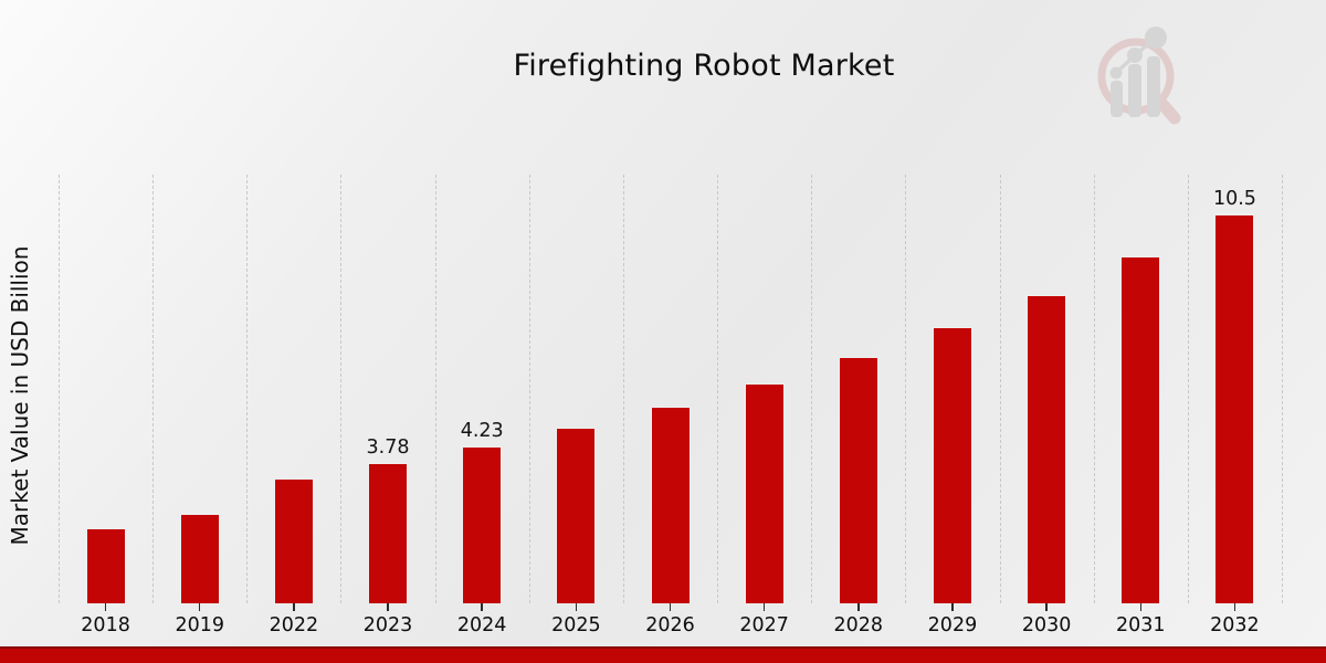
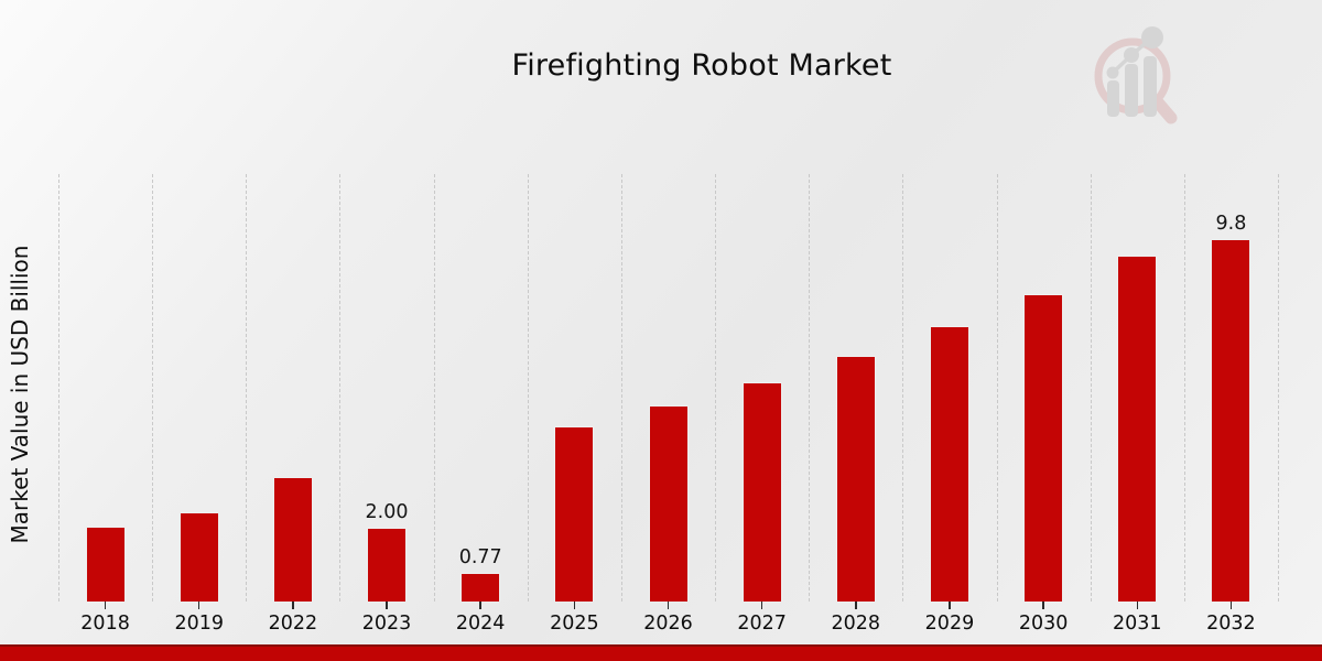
2023: 3.78 -> 2.00
2024: 4.23 -> 0.77
2032: 10.5 -> 9.8
